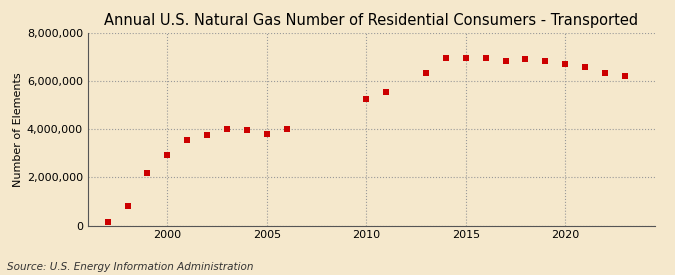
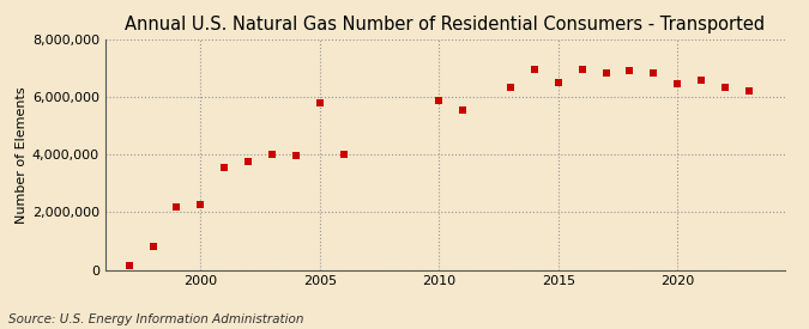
2000: 2,950,000 -> 2,250,000
2005: 3,800,000 -> 5,800,000
2010: 5,250,000 -> 5,900,000
2015: 6,950,000 -> 6,500,000
2020: 6,700,000 -> 6,450,000
